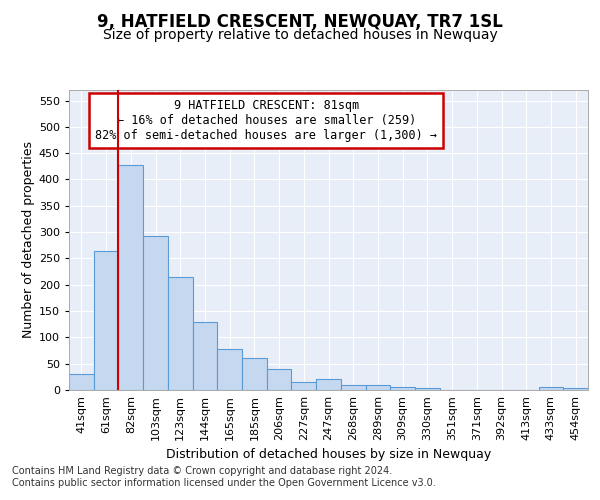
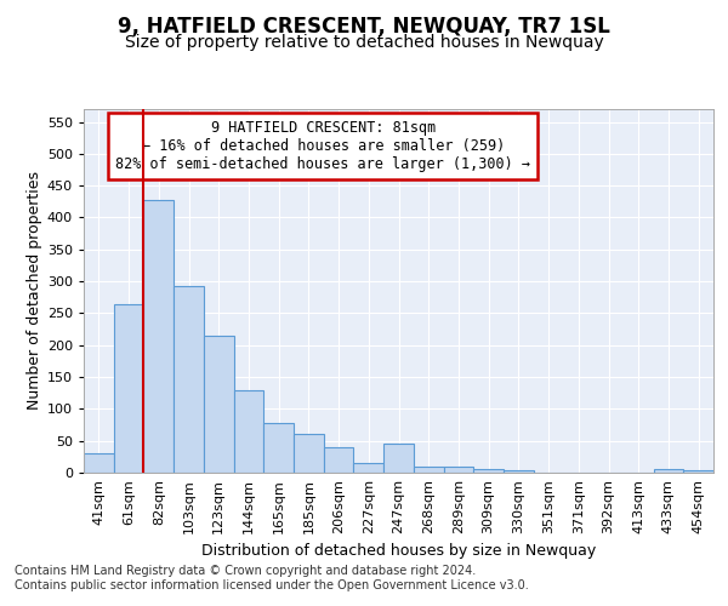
247sqm: 20 -> 46
